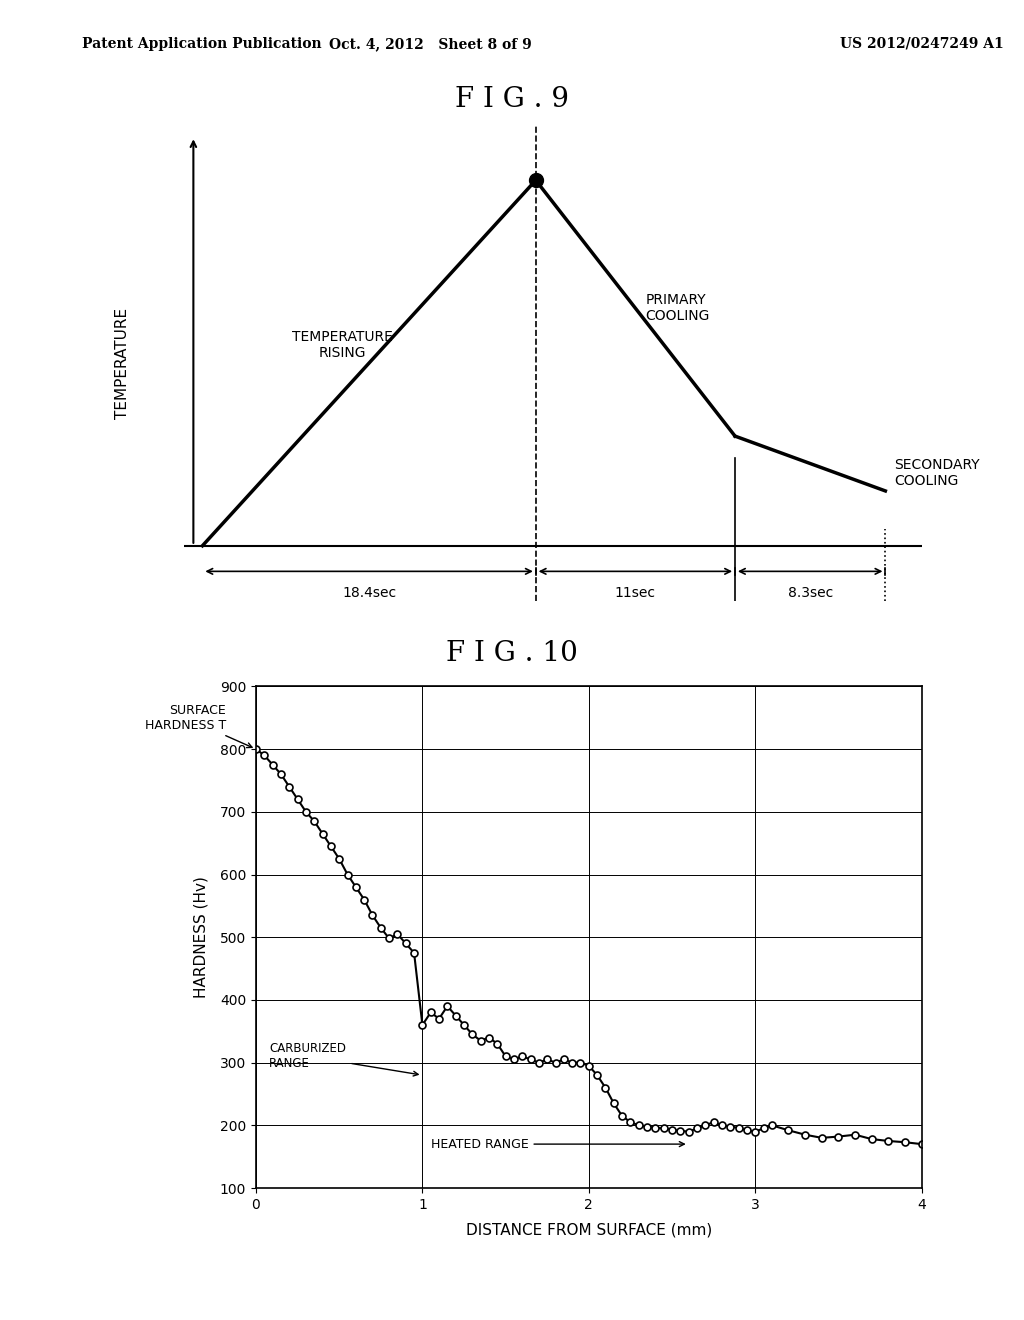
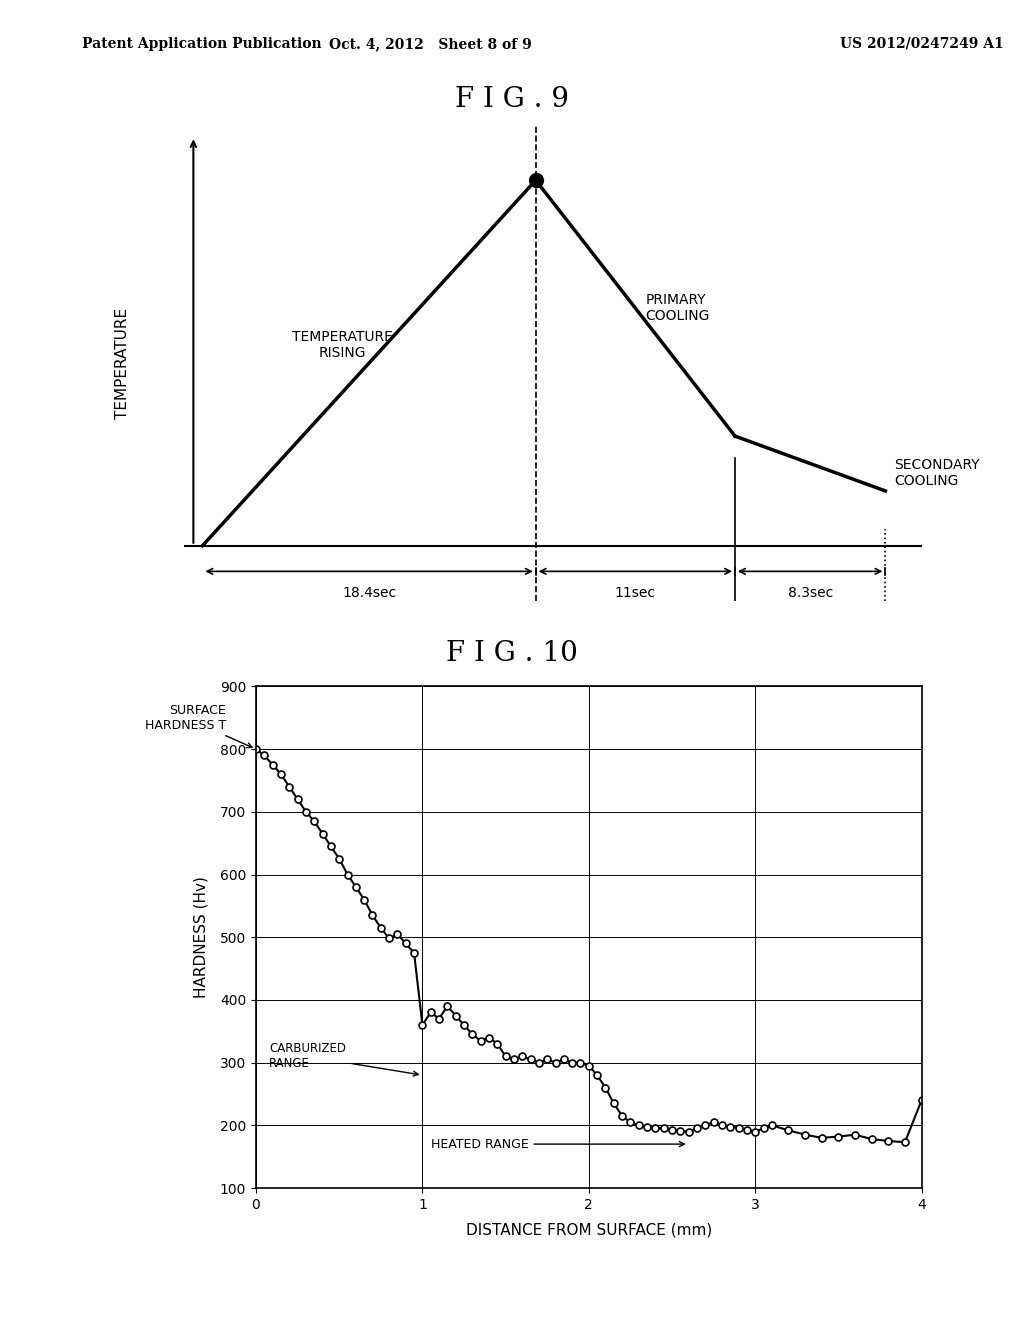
4: 170 -> 240
